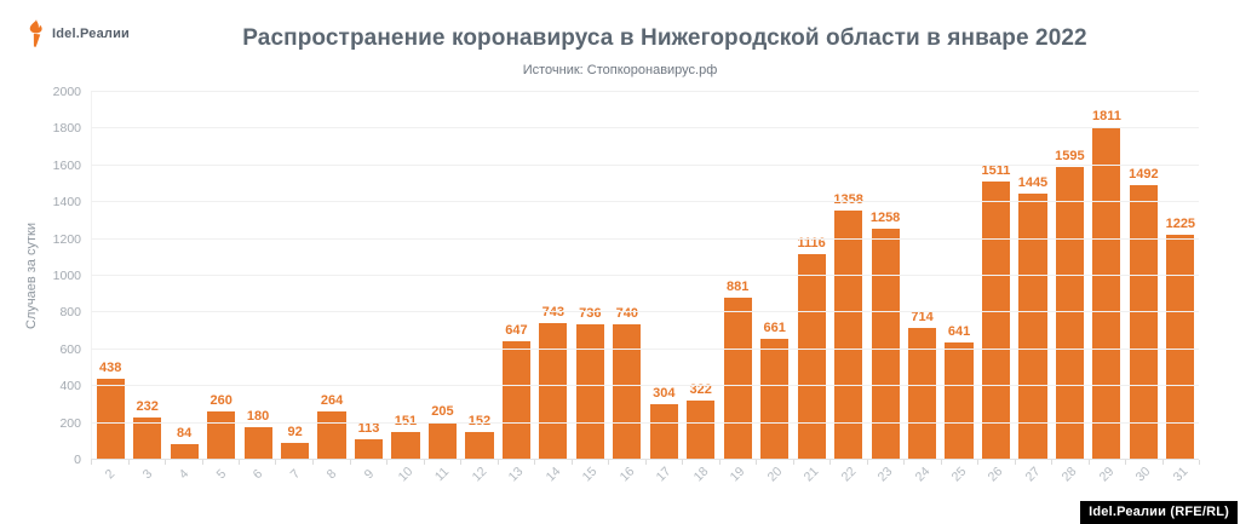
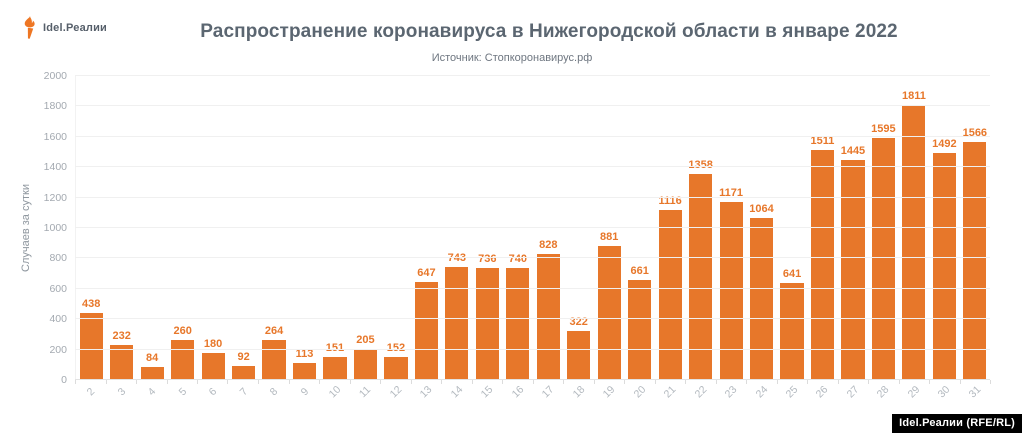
17: 304 -> 828
23: 1258 -> 1171
24: 714 -> 1064
31: 1225 -> 1566
